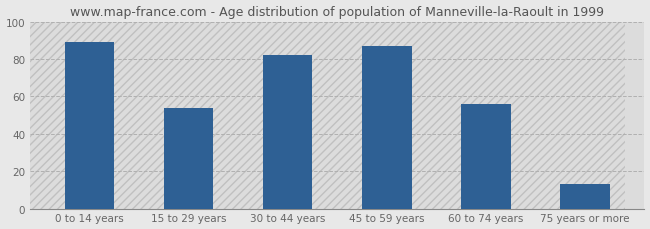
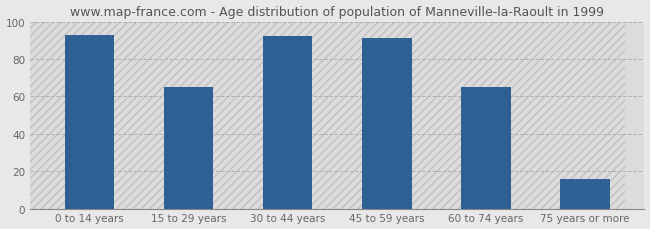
0 to 14 years: 89 -> 93
15 to 29 years: 54 -> 65
30 to 44 years: 82 -> 92
45 to 59 years: 87 -> 91
60 to 74 years: 56 -> 65
75 years or more: 13 -> 16
